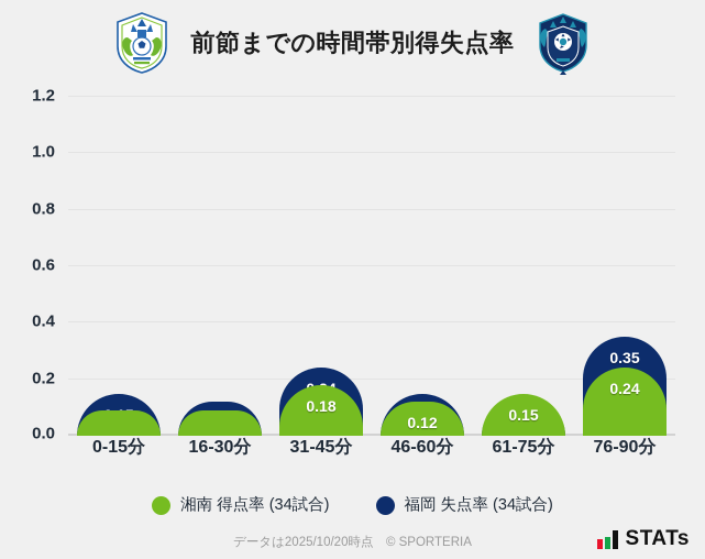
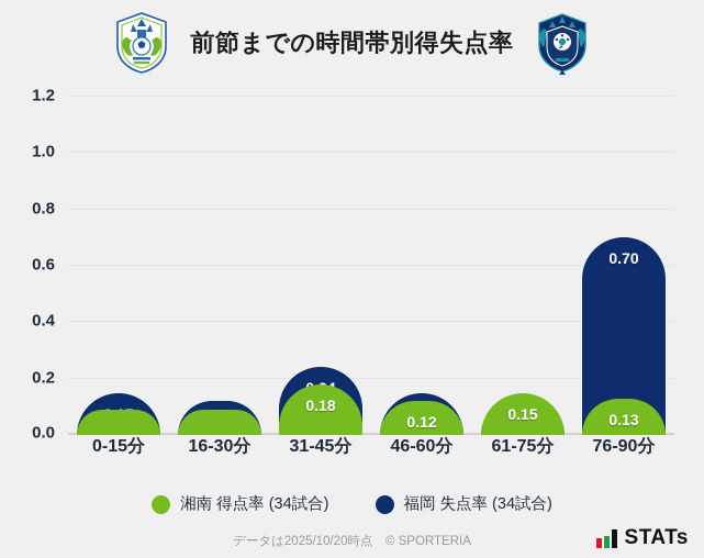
福岡 失点率 (34試合)/76-90分: 0.35 -> 0.70
湘南 得点率 (34試合)/76-90分: 0.24 -> 0.13
